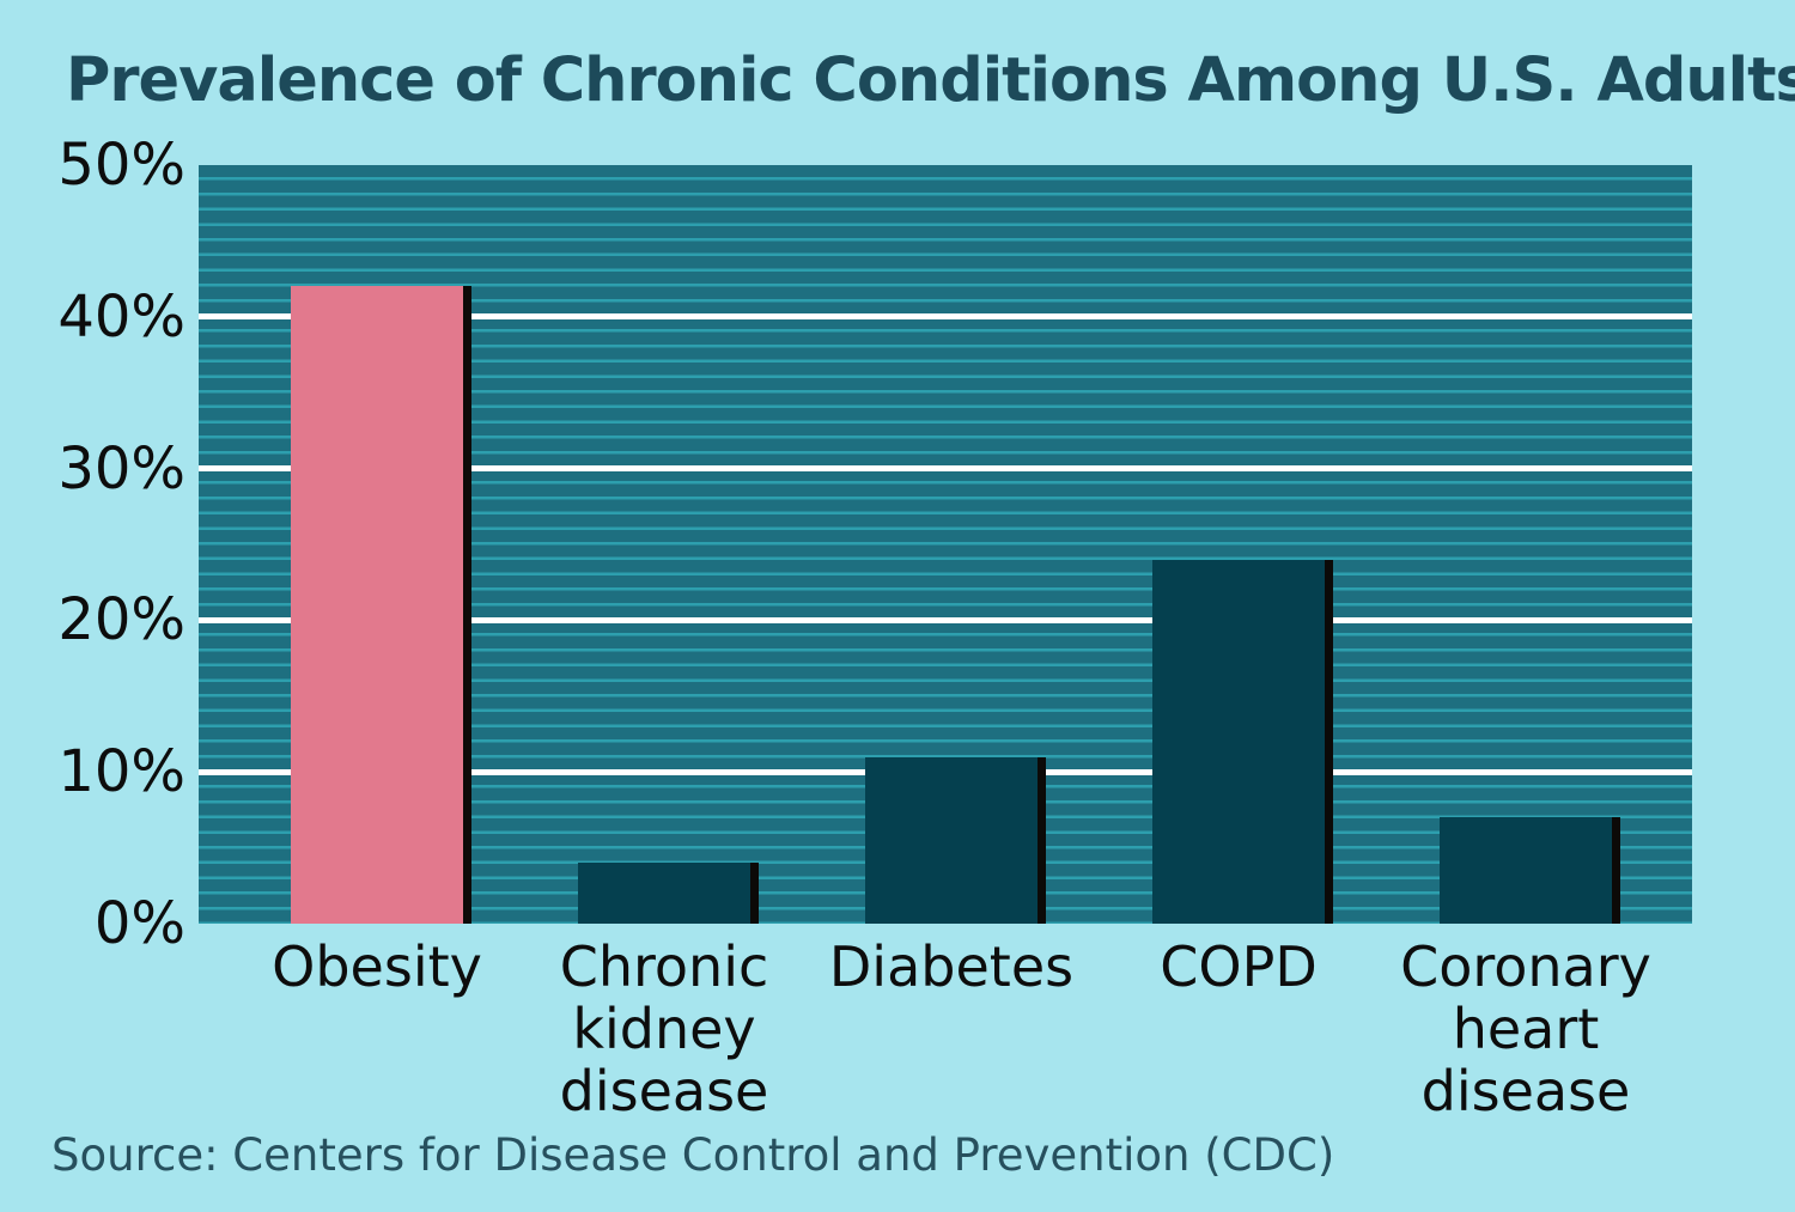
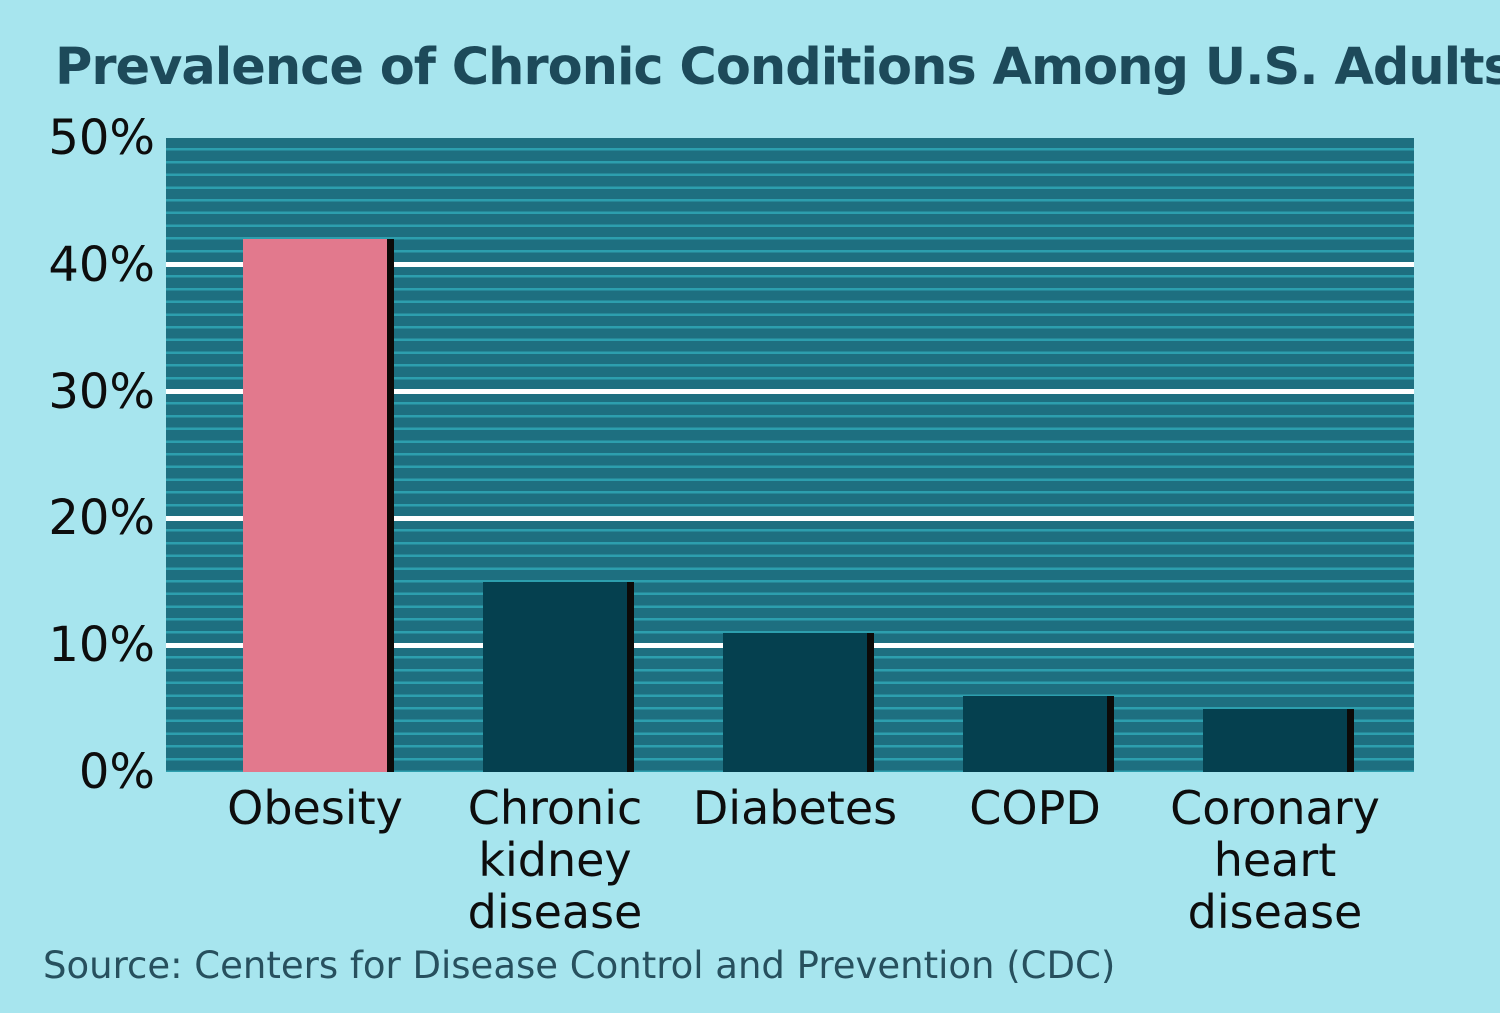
Chronic kidney disease: 4% -> 15%
COPD: 24% -> 6%
Coronary heart disease: 7% -> 5%
